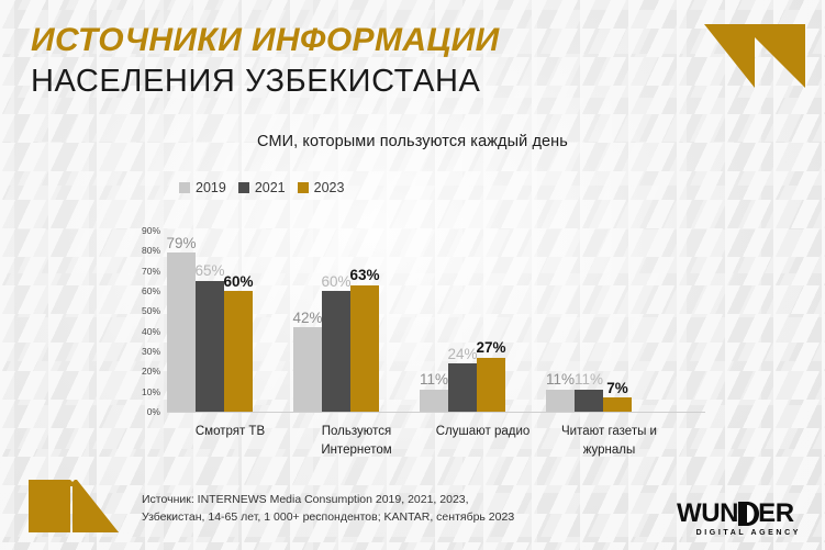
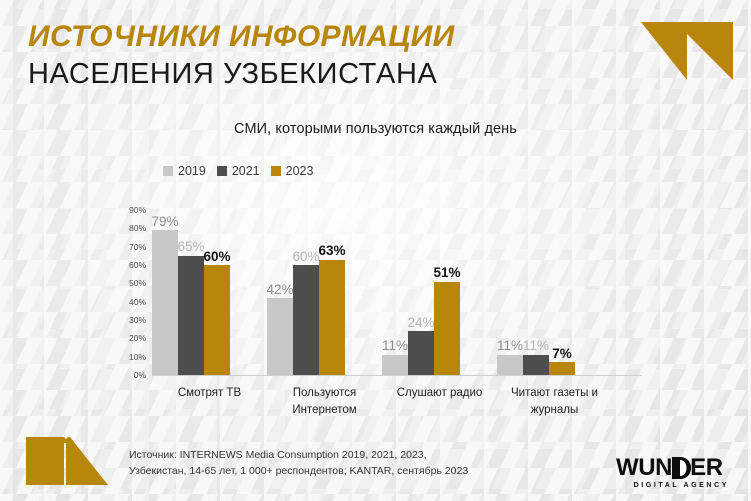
2023/Слушают радио: 27% -> 51%
